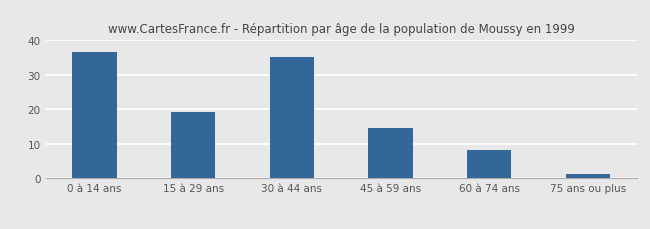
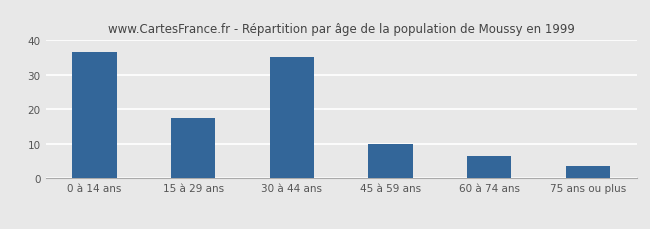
15 à 29 ans: 19.2 -> 17.5
45 à 59 ans: 14.6 -> 10.0
60 à 74 ans: 8.2 -> 6.5
75 ans ou plus: 1.2 -> 3.5
